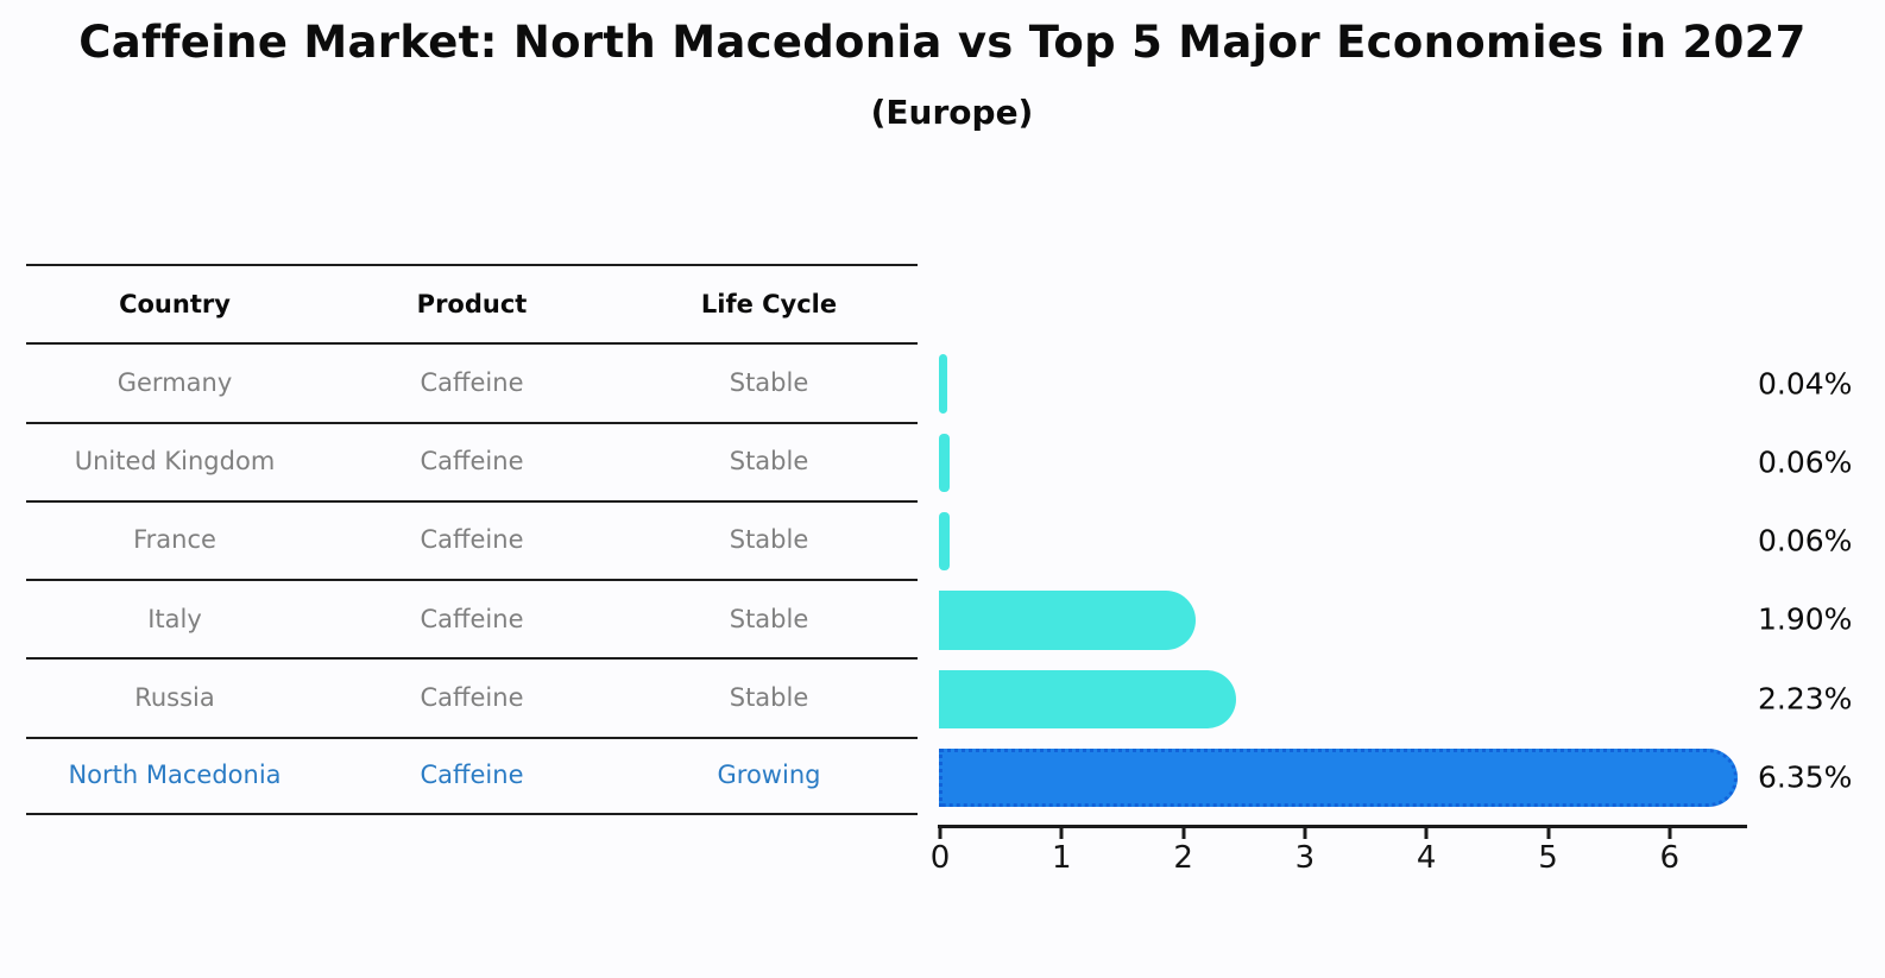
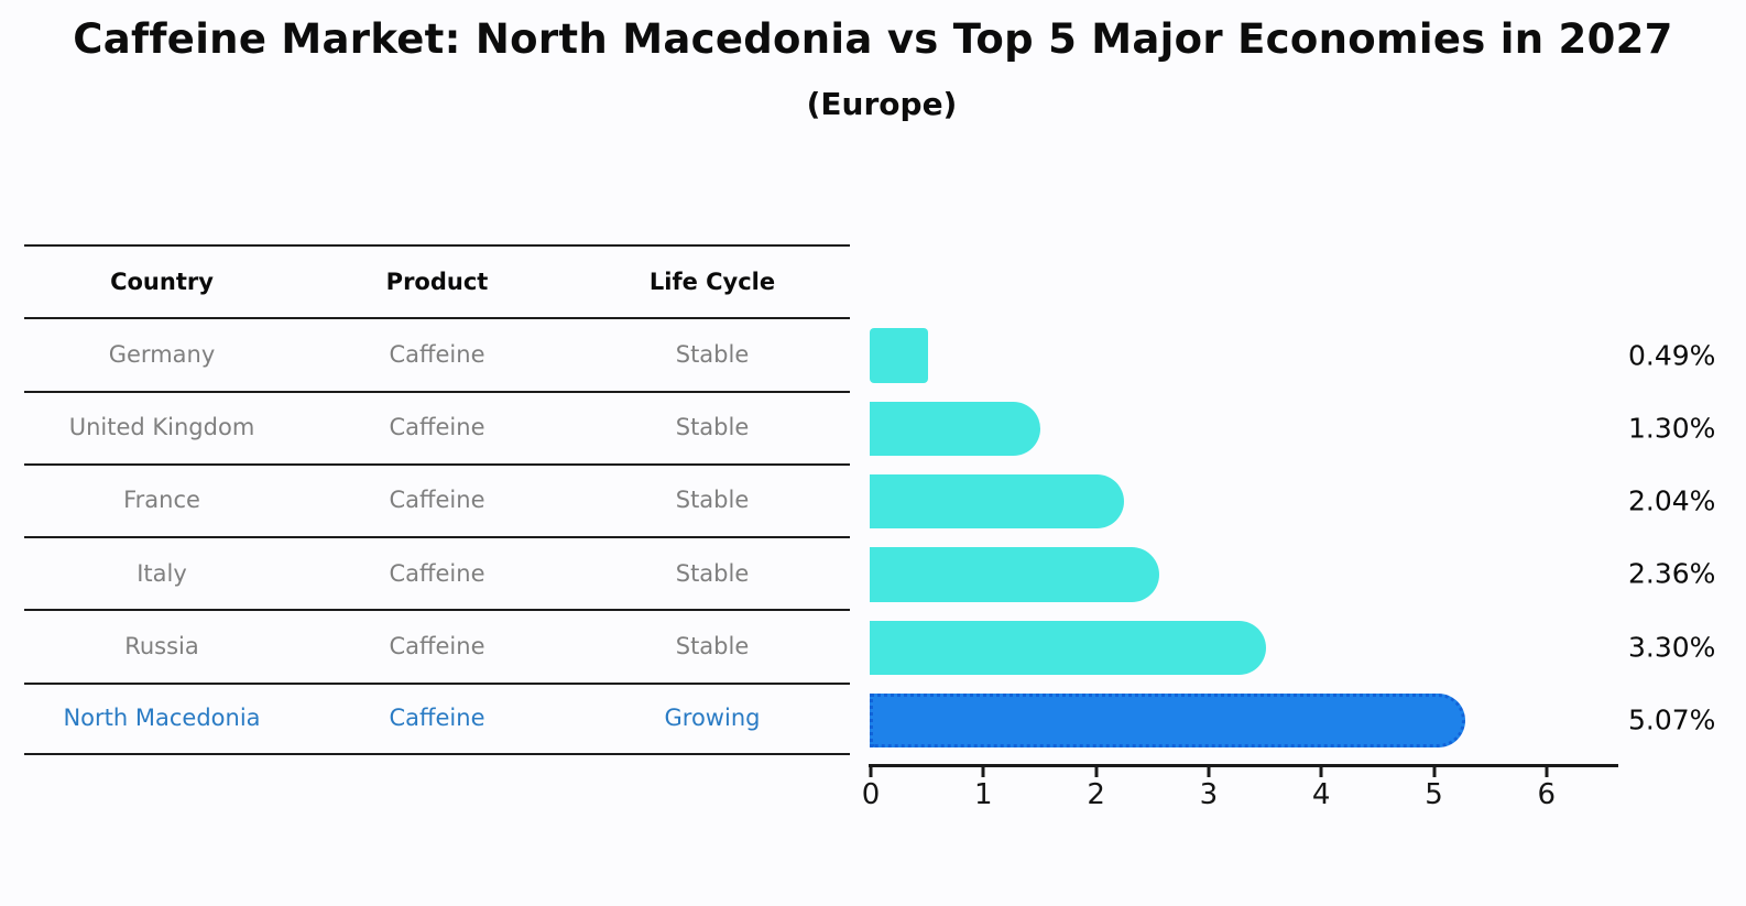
Germany: 0.04% -> 0.49%
United Kingdom: 0.06% -> 1.30%
France: 0.06% -> 2.04%
Italy: 1.90% -> 2.36%
Russia: 2.23% -> 3.30%
North Macedonia: 6.35% -> 5.07%
